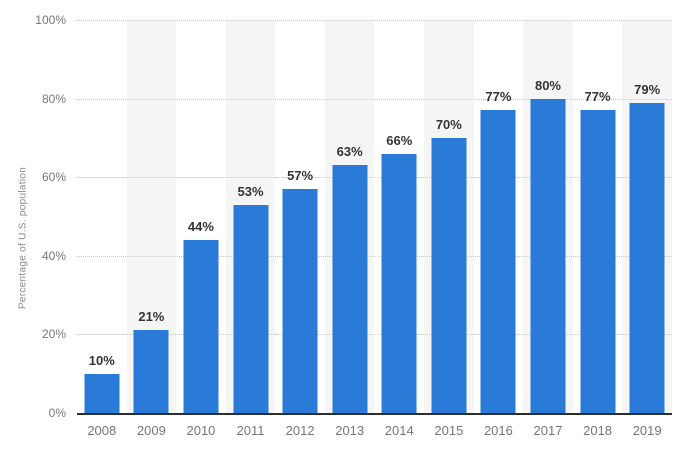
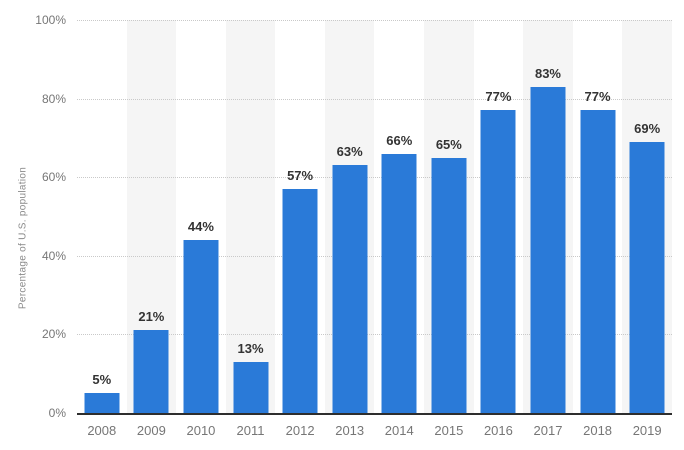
2008: 10% -> 5%
2011: 53% -> 13%
2015: 70% -> 65%
2017: 80% -> 83%
2019: 79% -> 69%
